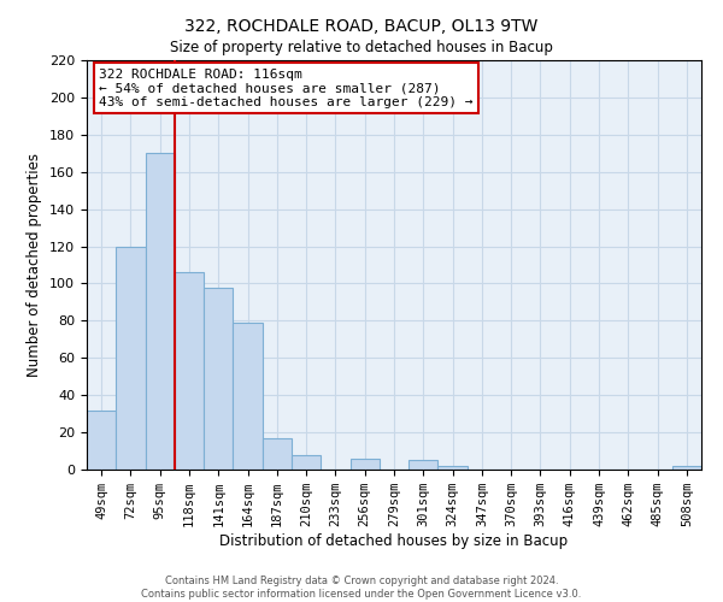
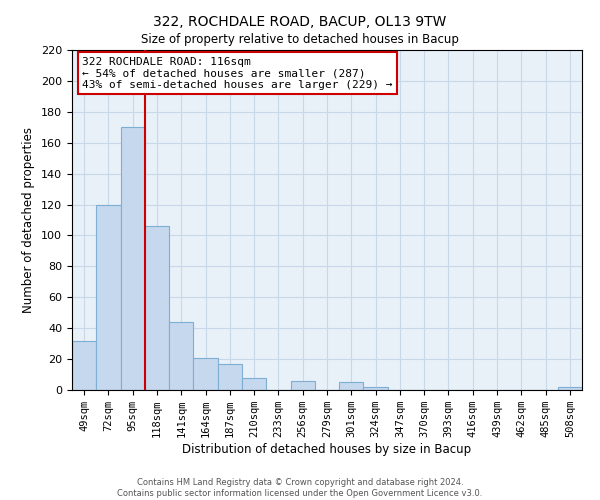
141sqm: 98 -> 44
164sqm: 79 -> 21
